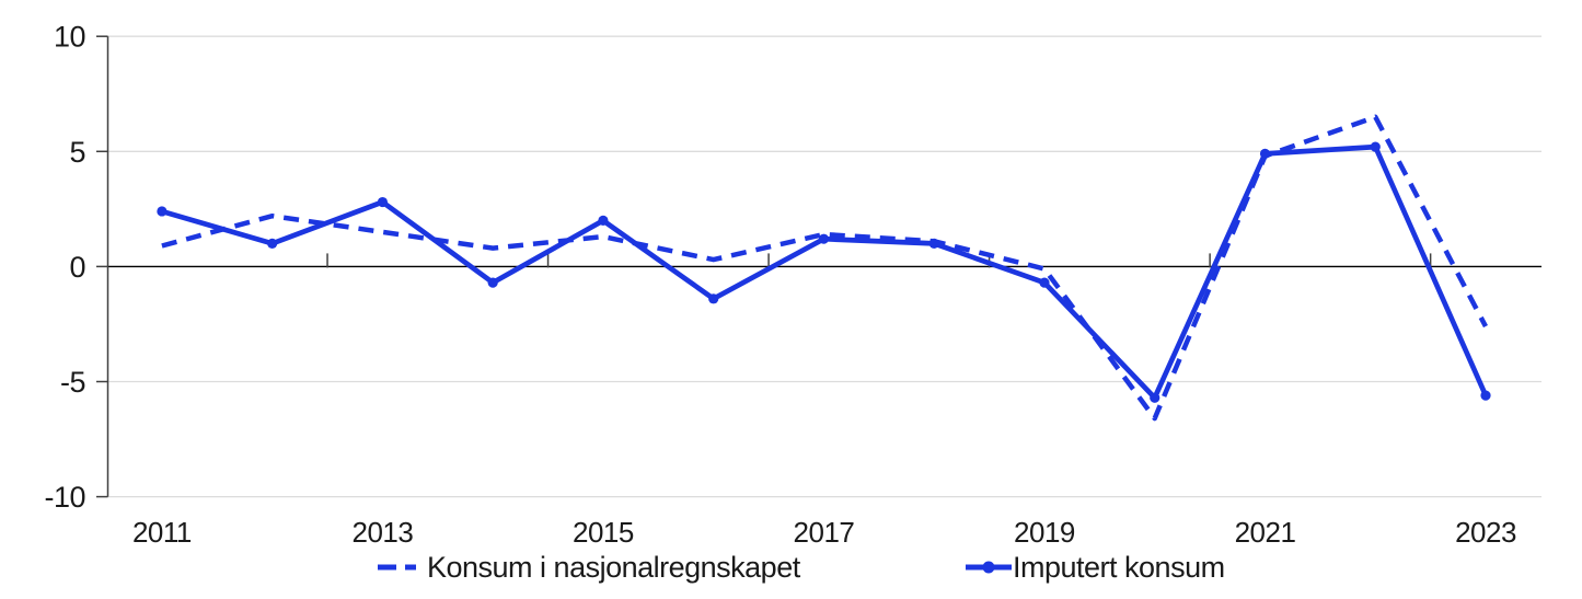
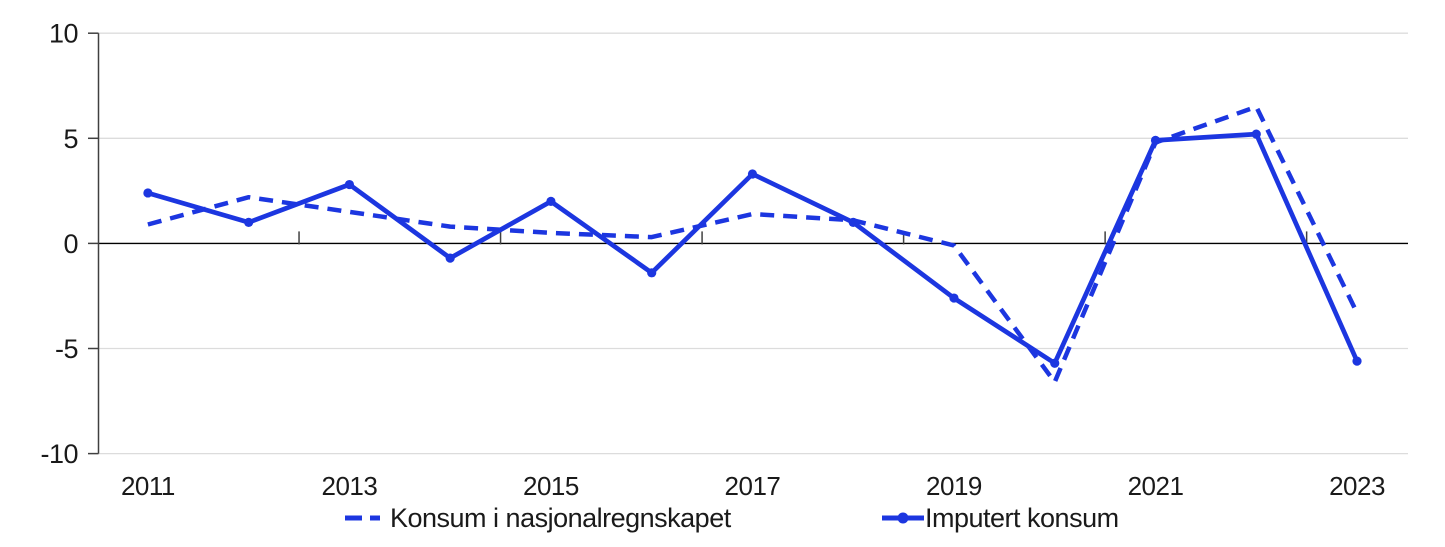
Konsum i nasjonalregnskapet/2015: 1.3 -> 0.5
Imputert konsum/2017: 1.2 -> 3.3
Imputert konsum/2019: -0.7 -> -2.6
Konsum i nasjonalregnskapet/2023: -2.6 -> -3.3
